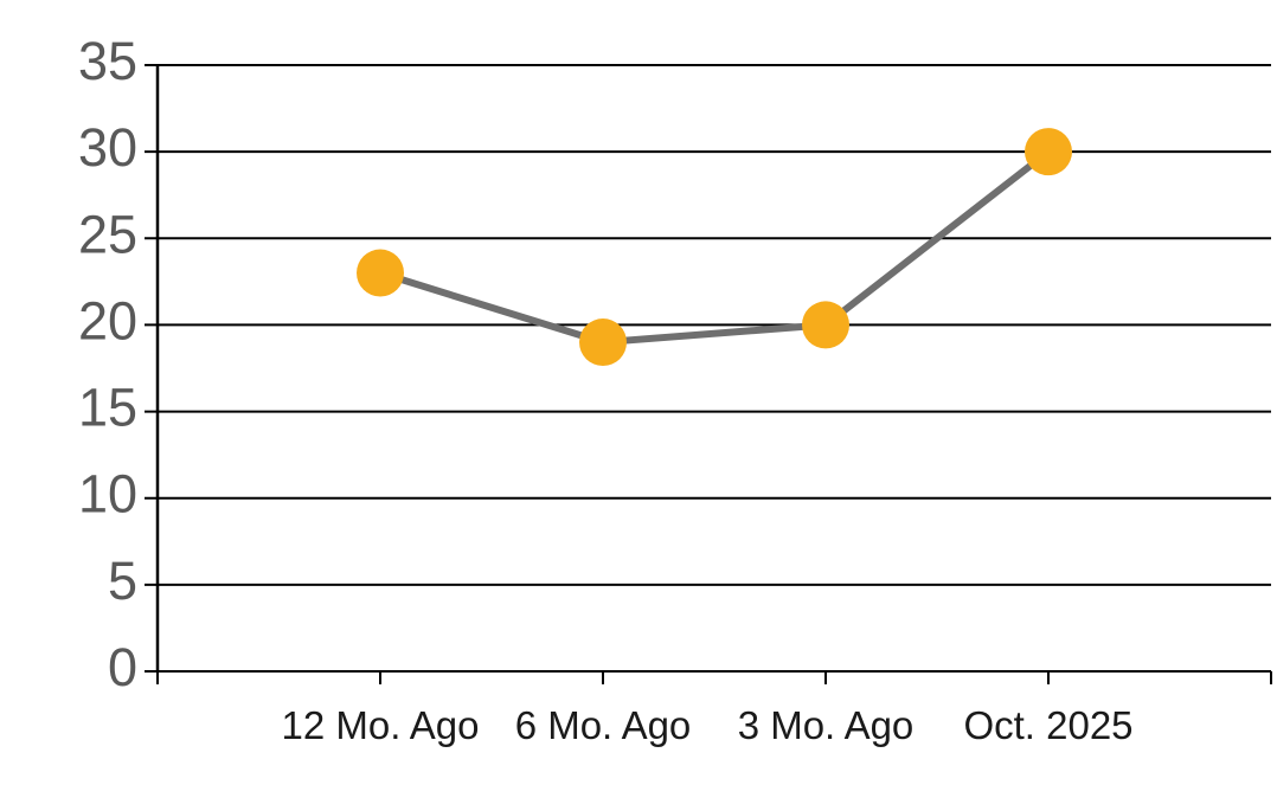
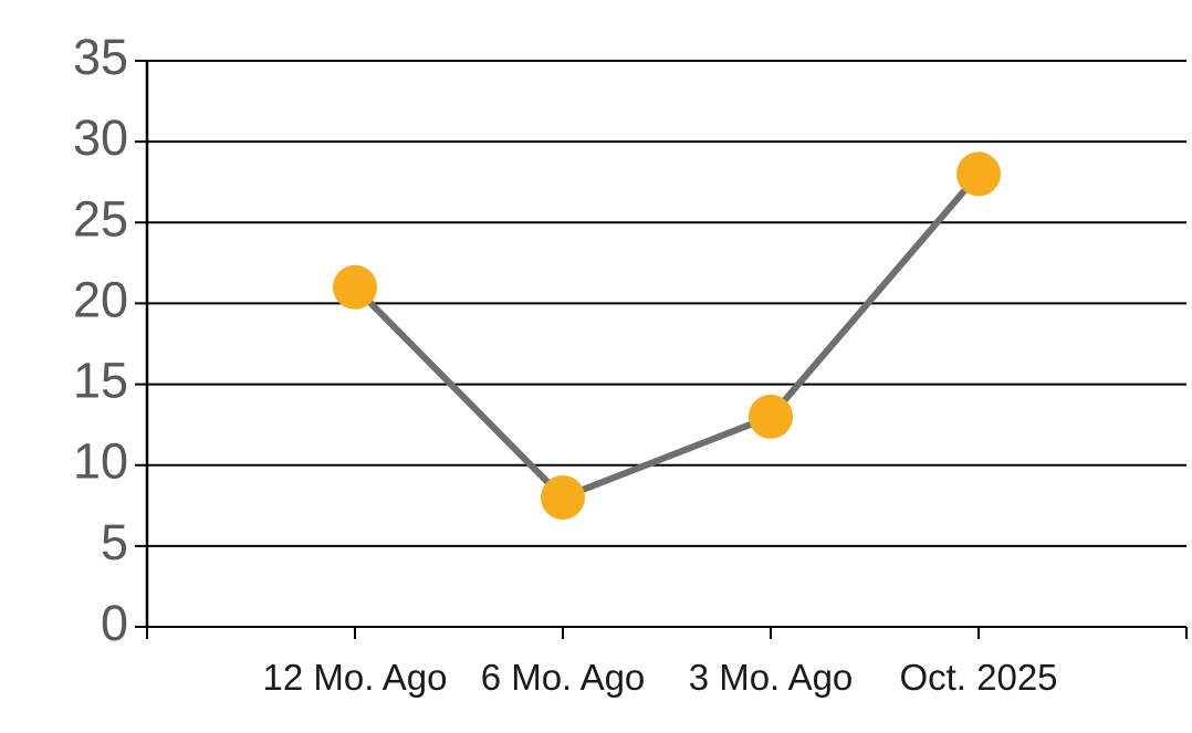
12 Mo. Ago: 23 -> 21
6 Mo. Ago: 19 -> 8
3 Mo. Ago: 20 -> 13
Oct. 2025: 30 -> 28
